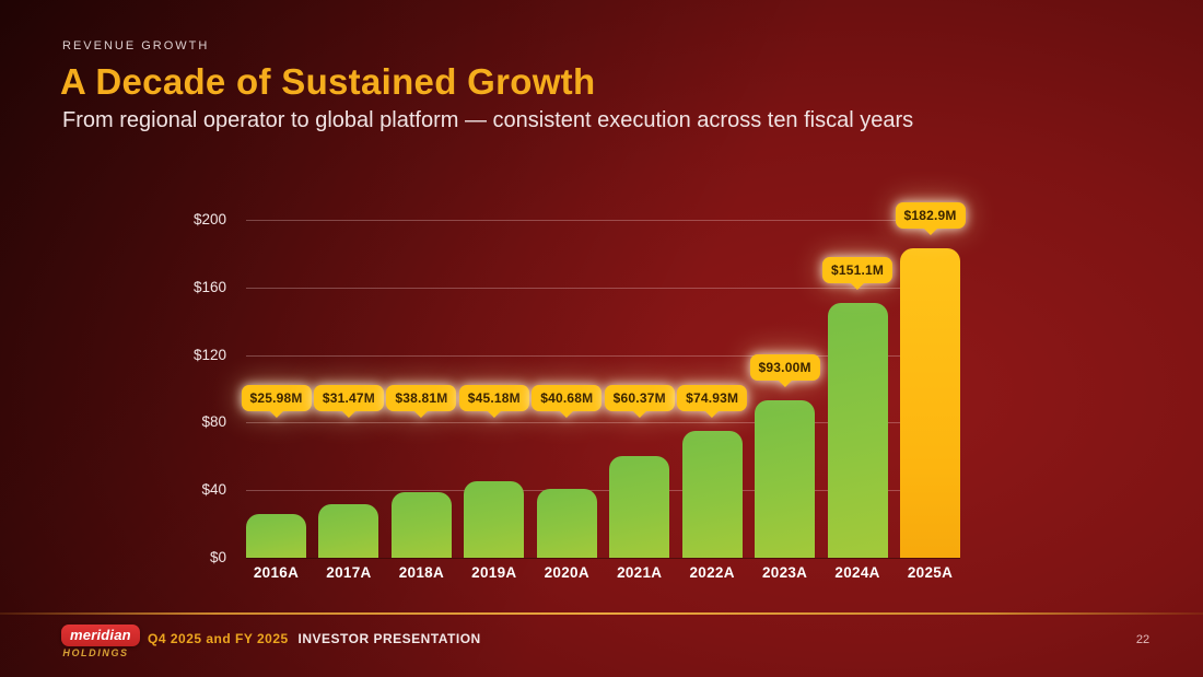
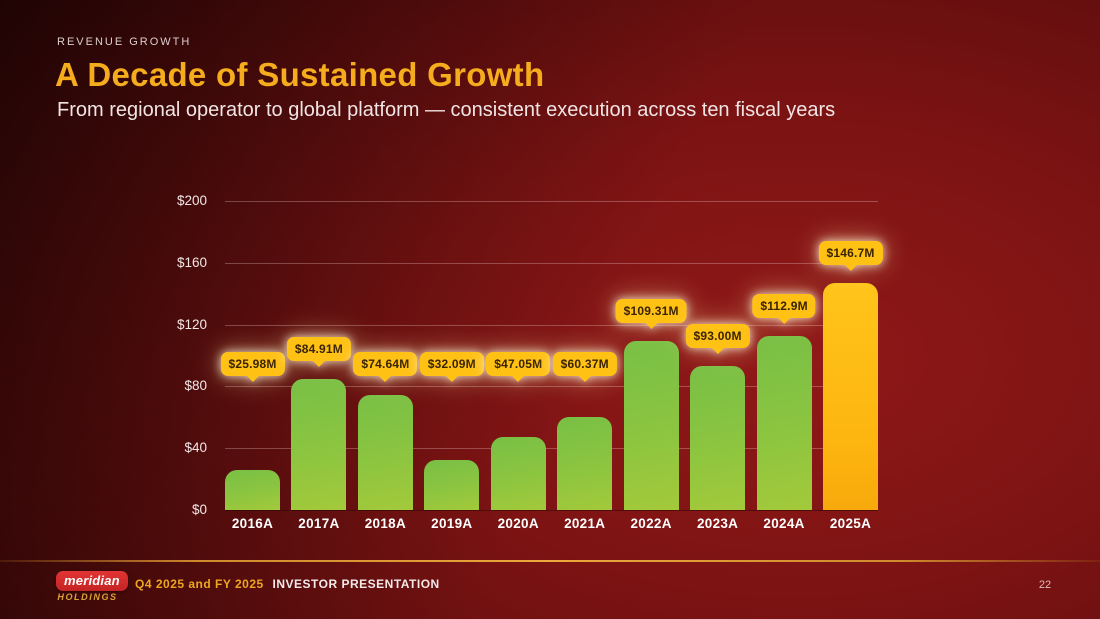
2017A: $31.47M -> $84.91M
2018A: $38.81M -> $74.64M
2019A: $45.18M -> $32.09M
2020A: $40.68M -> $47.05M
2022A: $74.93M -> $109.31M
2024A: $151.1M -> $112.9M
2025A: $182.9M -> $146.7M
